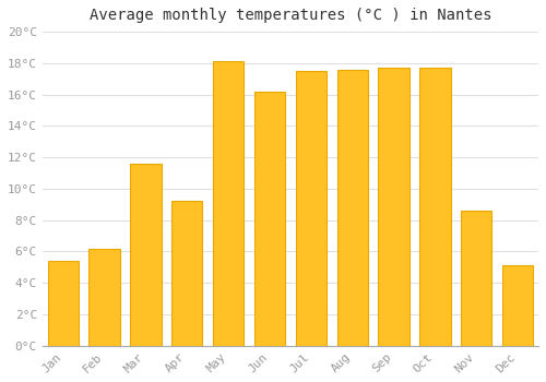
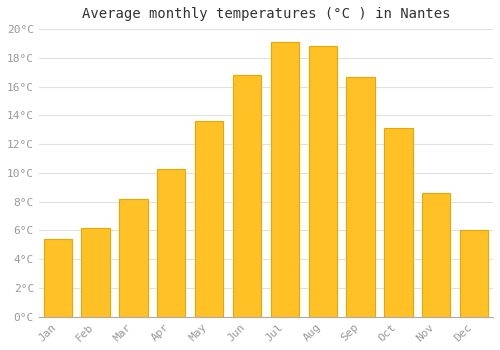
Mar: 11.6°C -> 8.2°C
Apr: 9.2°C -> 10.3°C
May: 18.1°C -> 13.6°C
Jun: 16.2°C -> 16.8°C
Jul: 17.5°C -> 19.1°C
Aug: 17.6°C -> 18.8°C
Sep: 17.7°C -> 16.7°C
Oct: 17.7°C -> 13.1°C
Dec: 5.1°C -> 6.0°C
